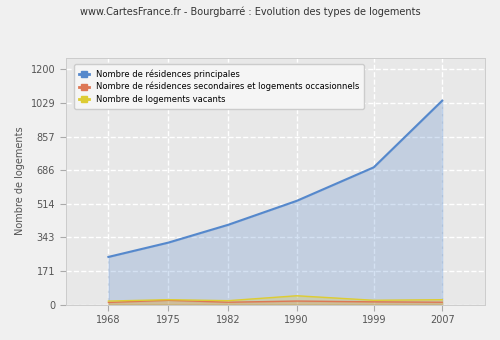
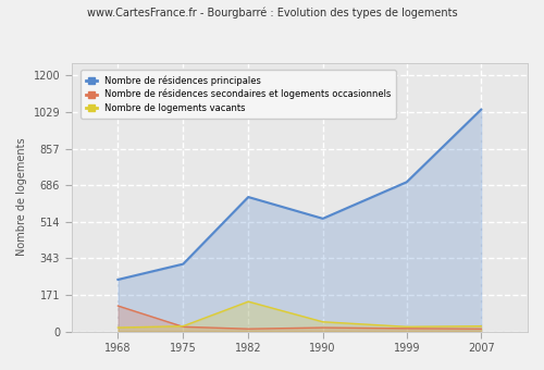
Nombre de résidences secondaires et logements occasionnels/1968: 10 -> 120
Nombre de résidences principales/1982: 410 -> 630
Nombre de logements vacants/1982: 20 -> 140
